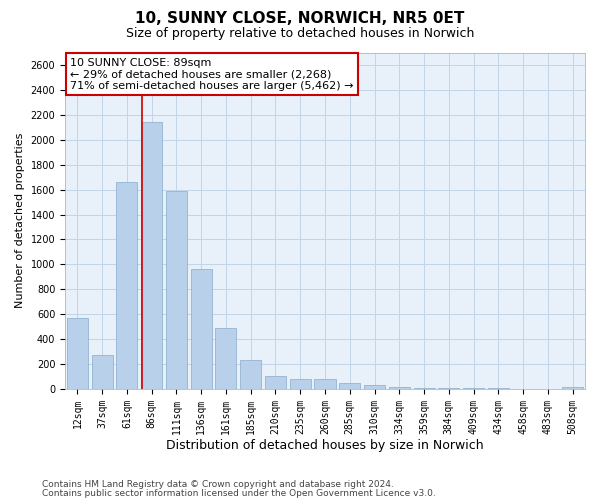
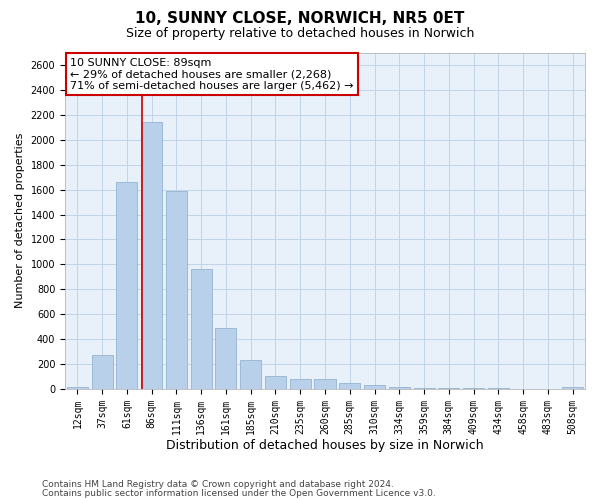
12sqm: 570 -> 20
